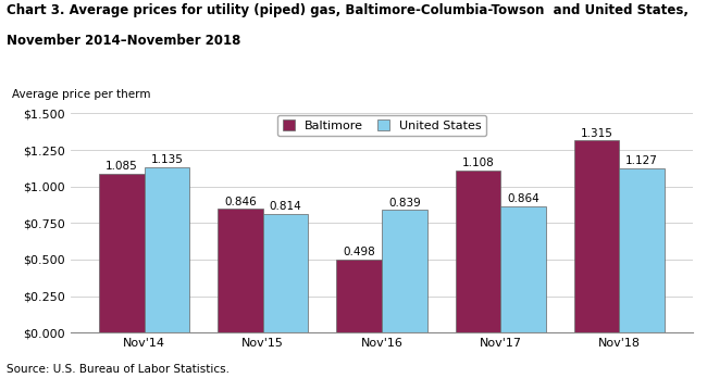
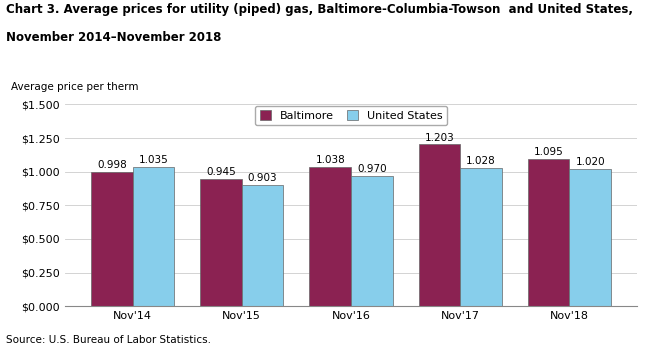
Baltimore/Nov'14: 1.085 -> 0.998
United States/Nov'14: 1.135 -> 1.035
Baltimore/Nov'15: 0.846 -> 0.945
United States/Nov'15: 0.814 -> 0.903
Baltimore/Nov'16: 0.498 -> 1.038
United States/Nov'16: 0.839 -> 0.970
Baltimore/Nov'17: 1.108 -> 1.203
United States/Nov'17: 0.864 -> 1.028
Baltimore/Nov'18: 1.315 -> 1.095
United States/Nov'18: 1.127 -> 1.020
